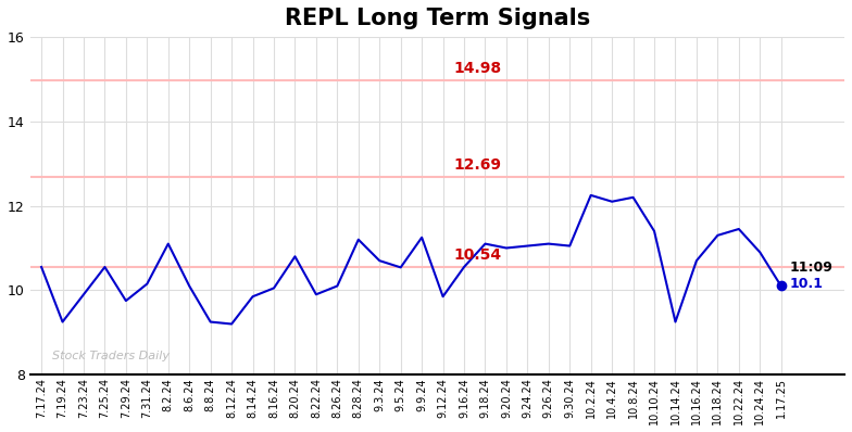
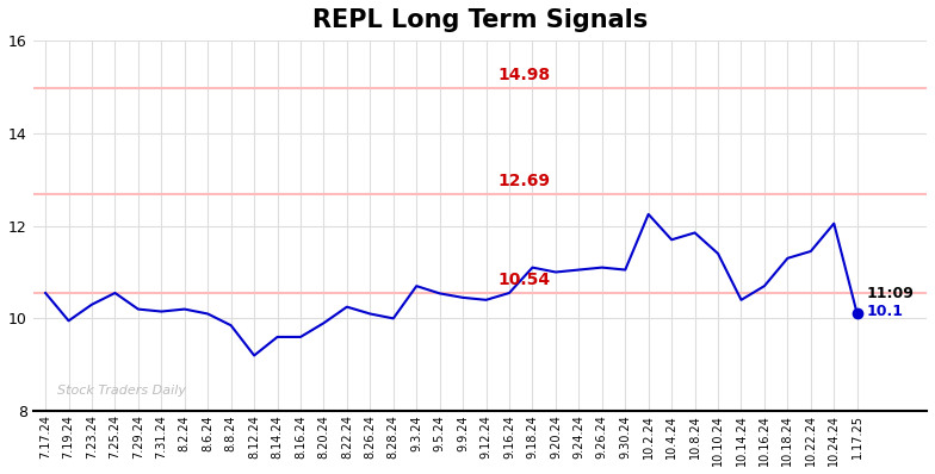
7.19.24: 9.25 -> 9.95
7.23.24: 9.90 -> 10.30
7.29.24: 9.75 -> 10.20
8.2.24: 11.10 -> 10.20
8.8.24: 9.25 -> 9.85
8.14.24: 9.85 -> 9.60
8.16.24: 10.05 -> 9.60
8.20.24: 10.80 -> 9.90
8.22.24: 9.90 -> 10.25
8.28.24: 11.20 -> 10.00
9.9.24: 11.25 -> 10.45
9.12.24: 9.85 -> 10.40
10.4.24: 12.10 -> 11.70
10.8.24: 12.20 -> 11.85
10.14.24: 9.25 -> 10.40
10.24.24: 10.90 -> 12.05
